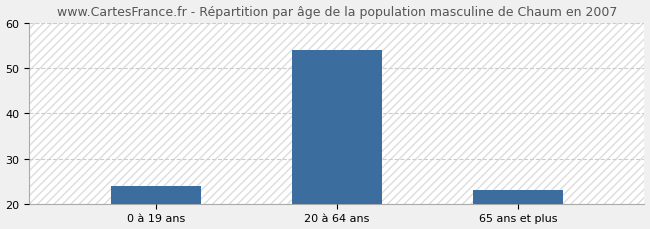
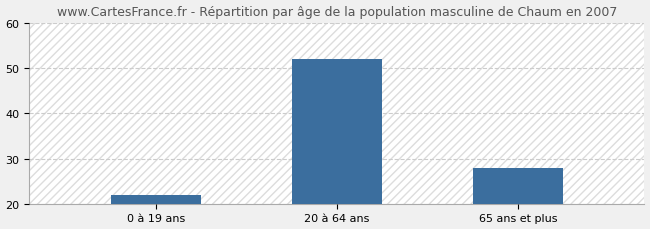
0 à 19 ans: 24 -> 22
20 à 64 ans: 54 -> 52
65 ans et plus: 23 -> 28
